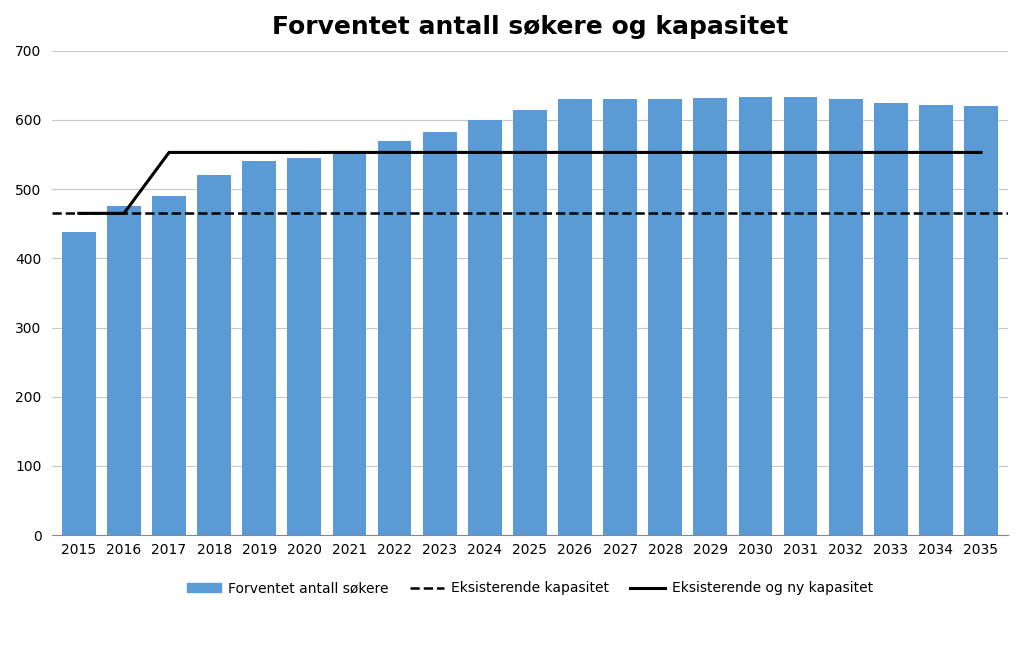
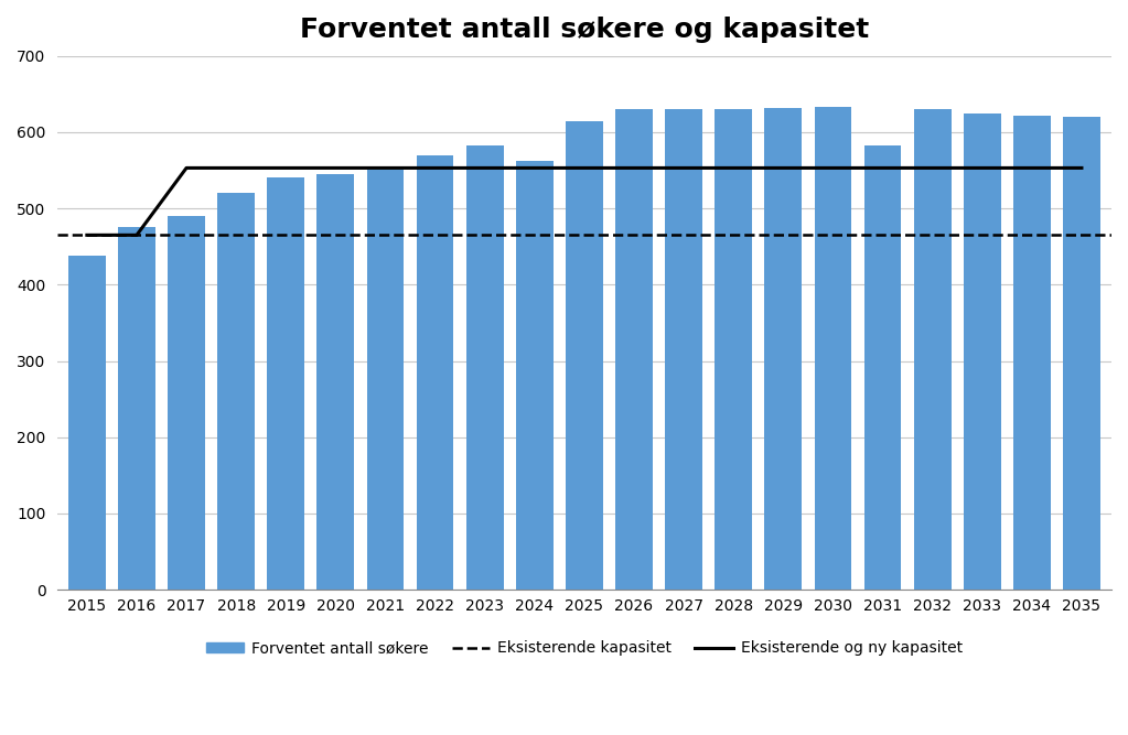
Forventet antall søkere/2024: 600 -> 562
Forventet antall søkere/2031: 633 -> 582
